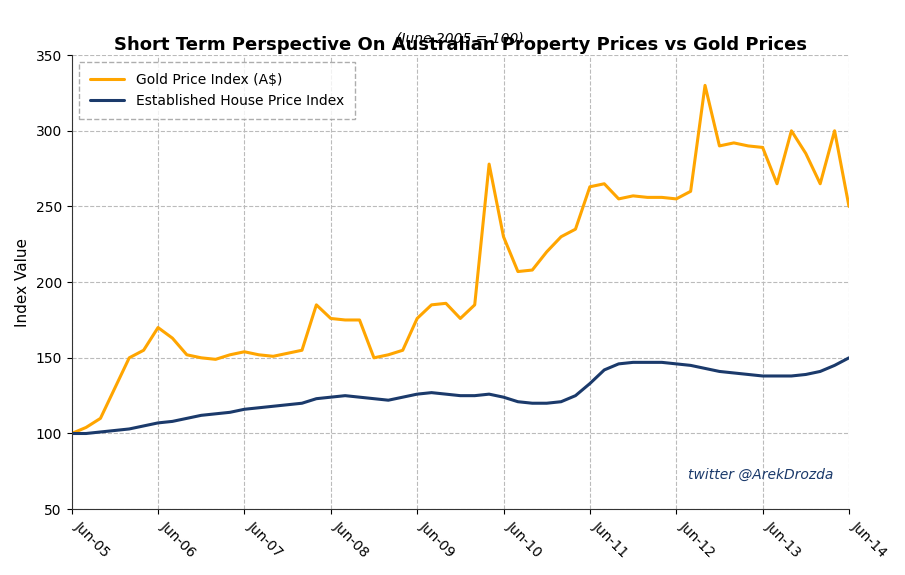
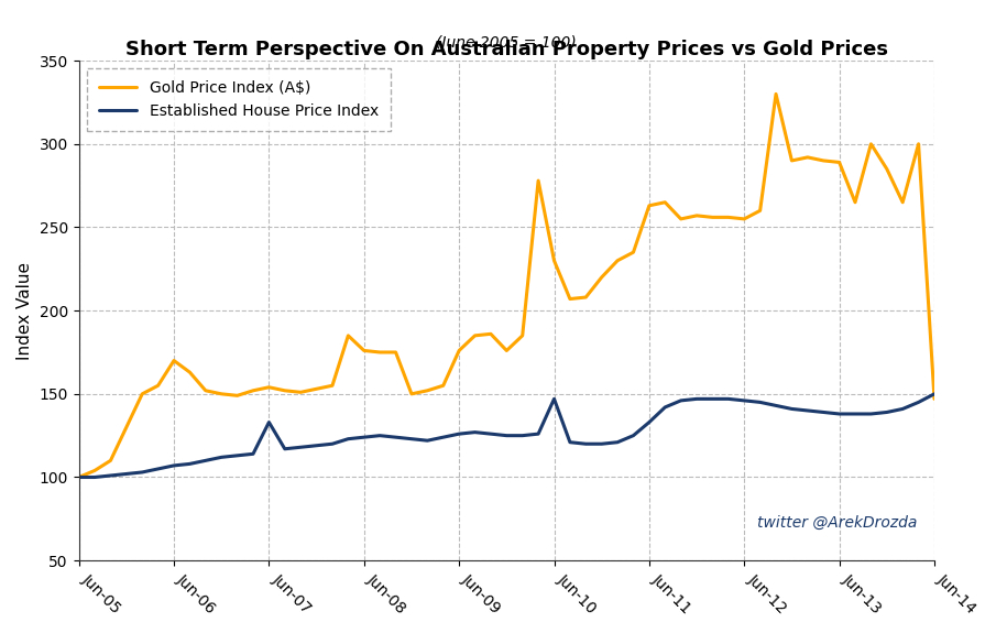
Established House Price Index/Jun-07: 116 -> 133
Established House Price Index/Jun-10: 124 -> 147
Gold Price Index (A$)/Jun-14: 250 -> 147
